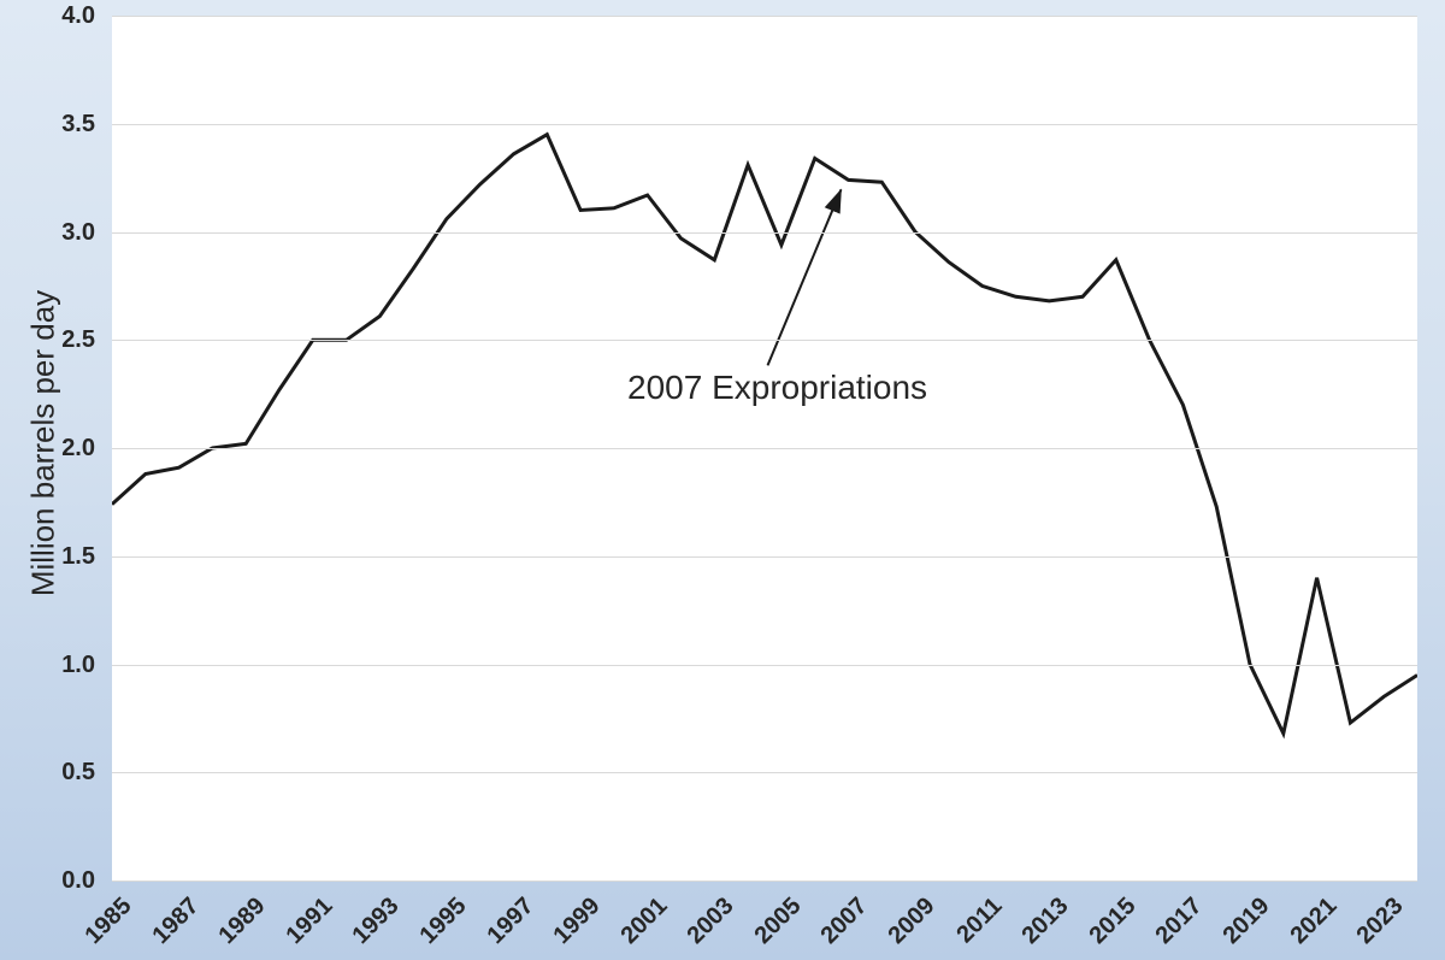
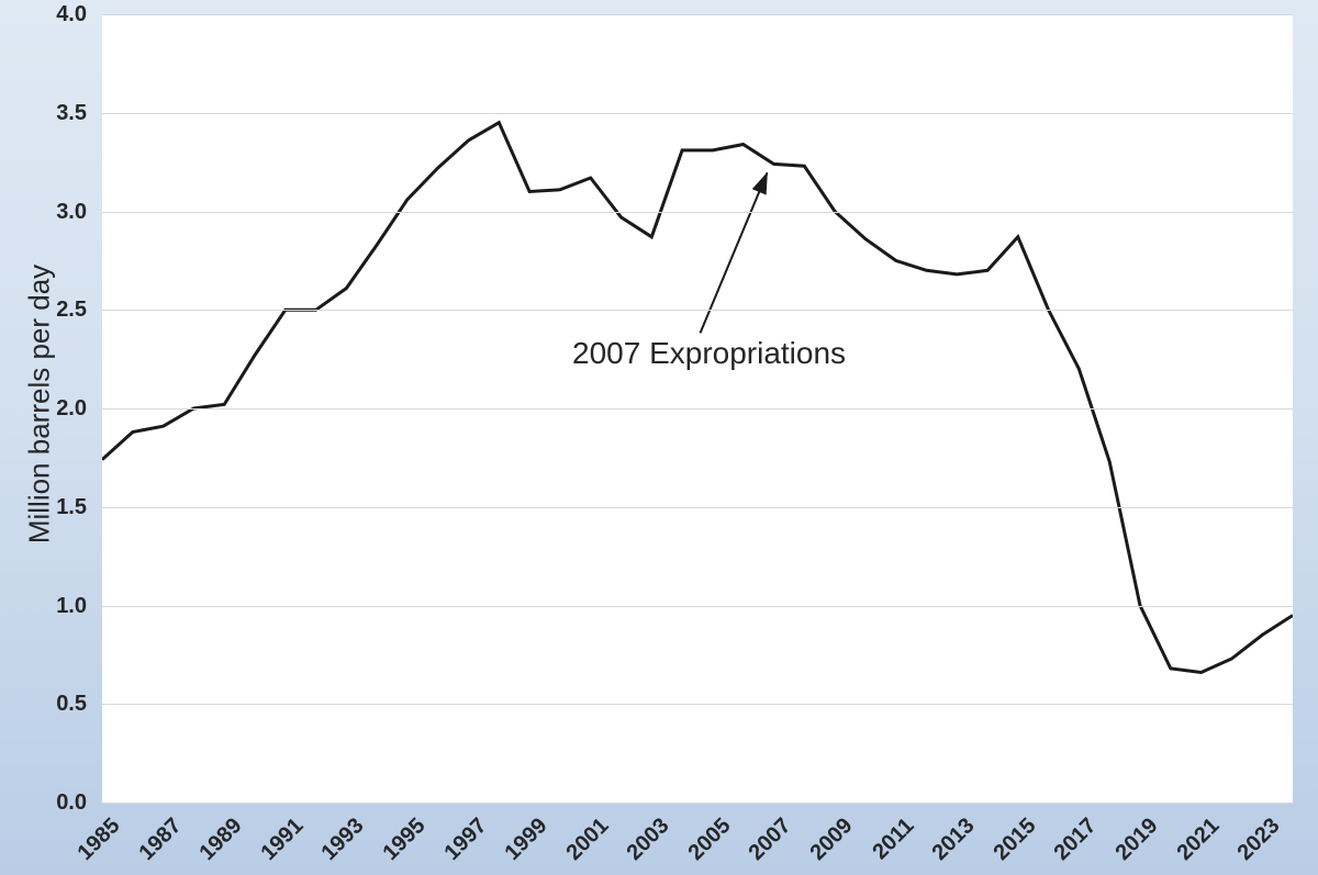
2005: 2.94 -> 3.31
2021: 1.40 -> 0.66
